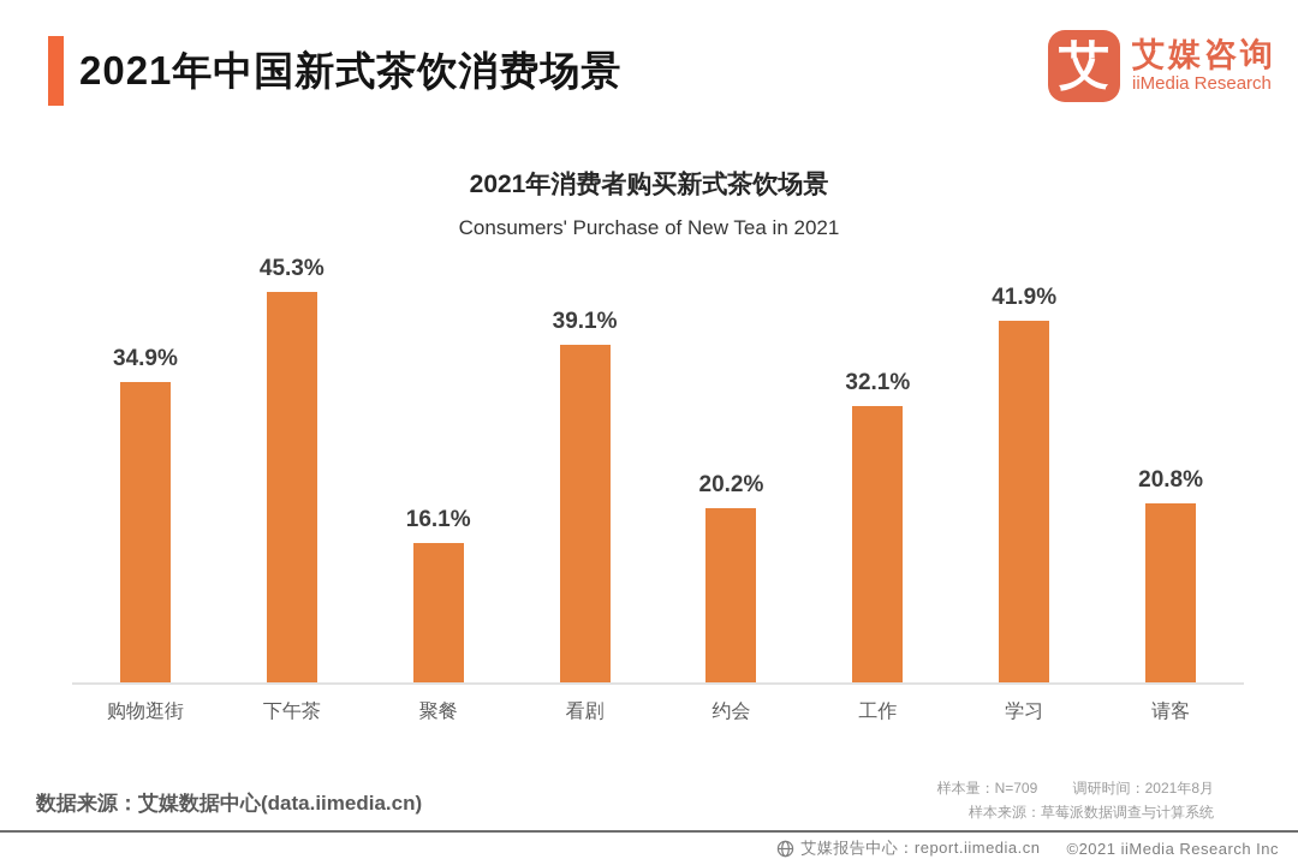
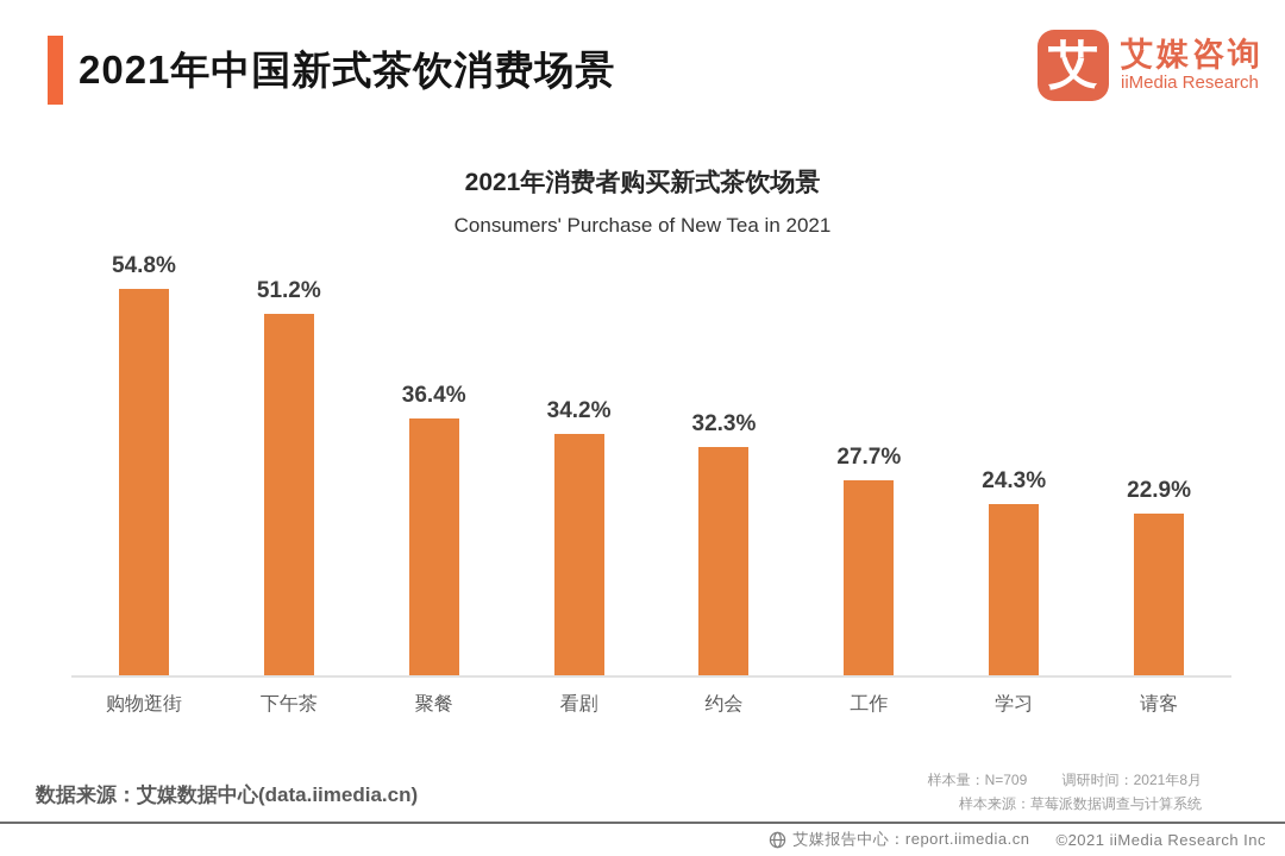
购物逛街: 34.9% -> 54.8%
下午茶: 45.3% -> 51.2%
聚餐: 16.1% -> 36.4%
看剧: 39.1% -> 34.2%
约会: 20.2% -> 32.3%
工作: 32.1% -> 27.7%
学习: 41.9% -> 24.3%
请客: 20.8% -> 22.9%
